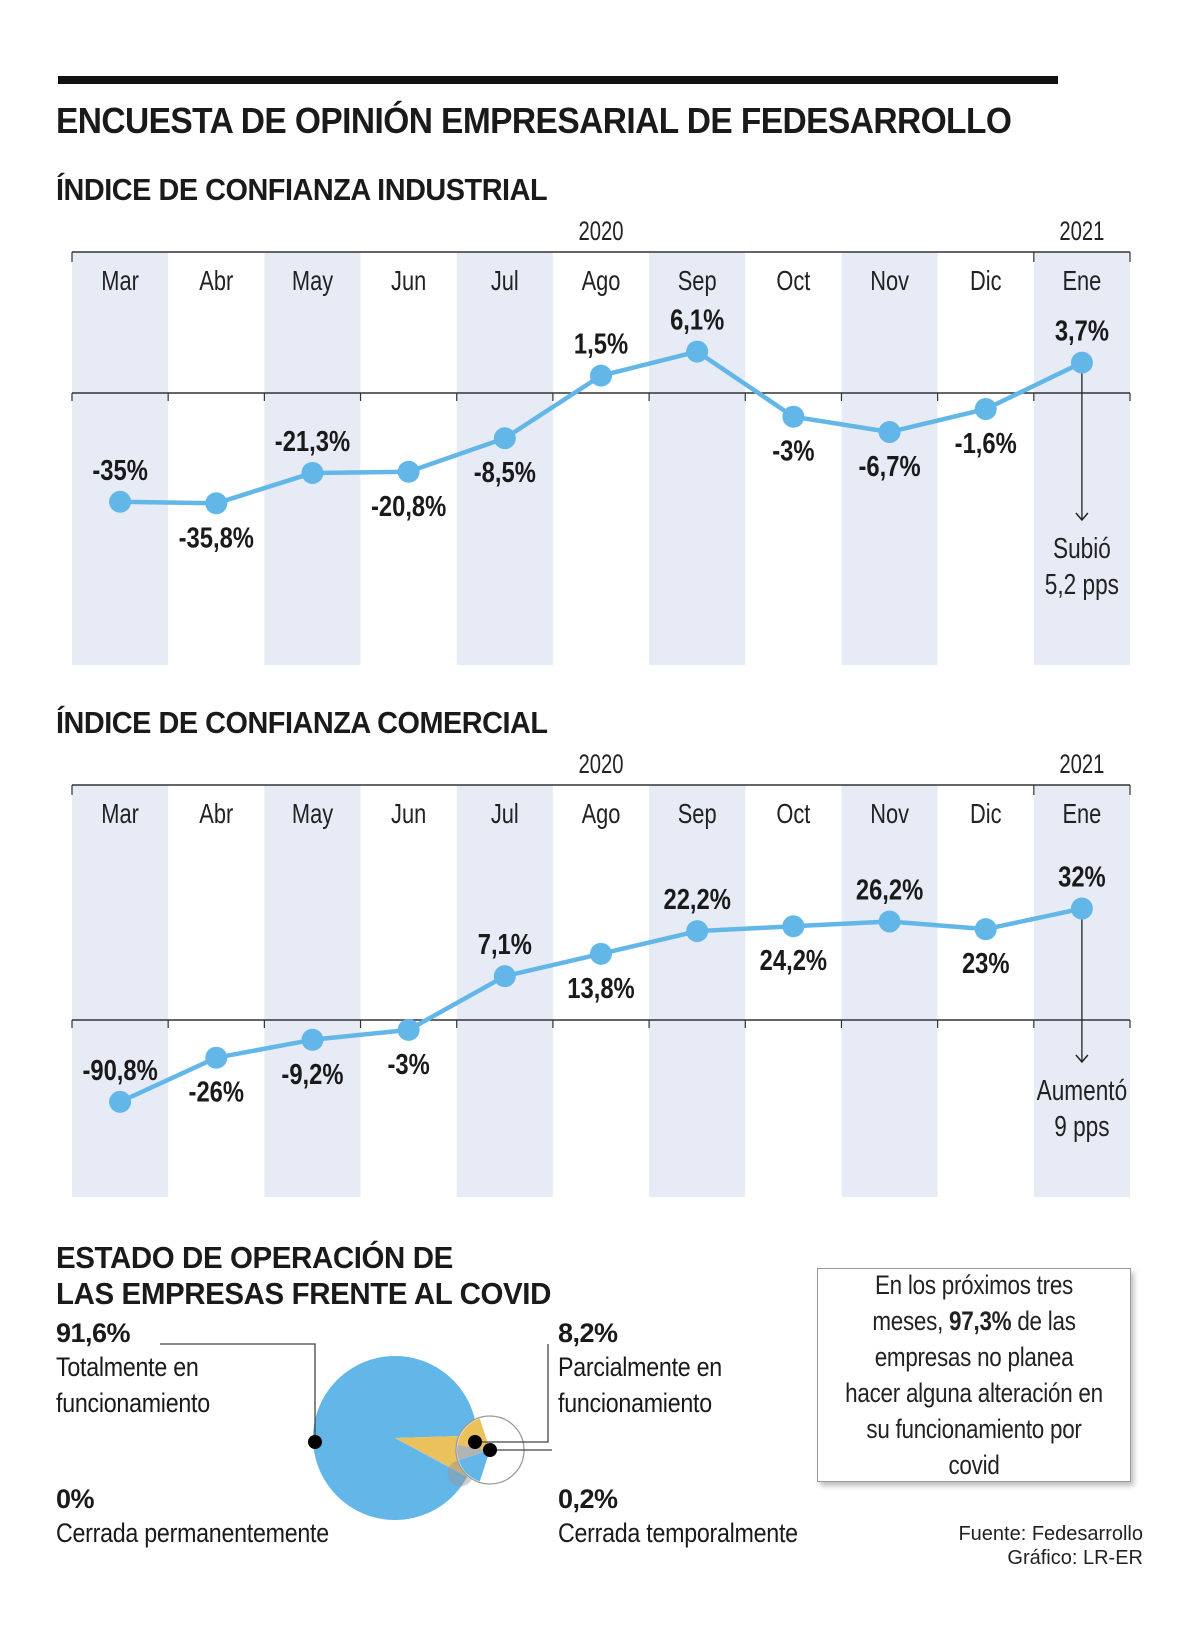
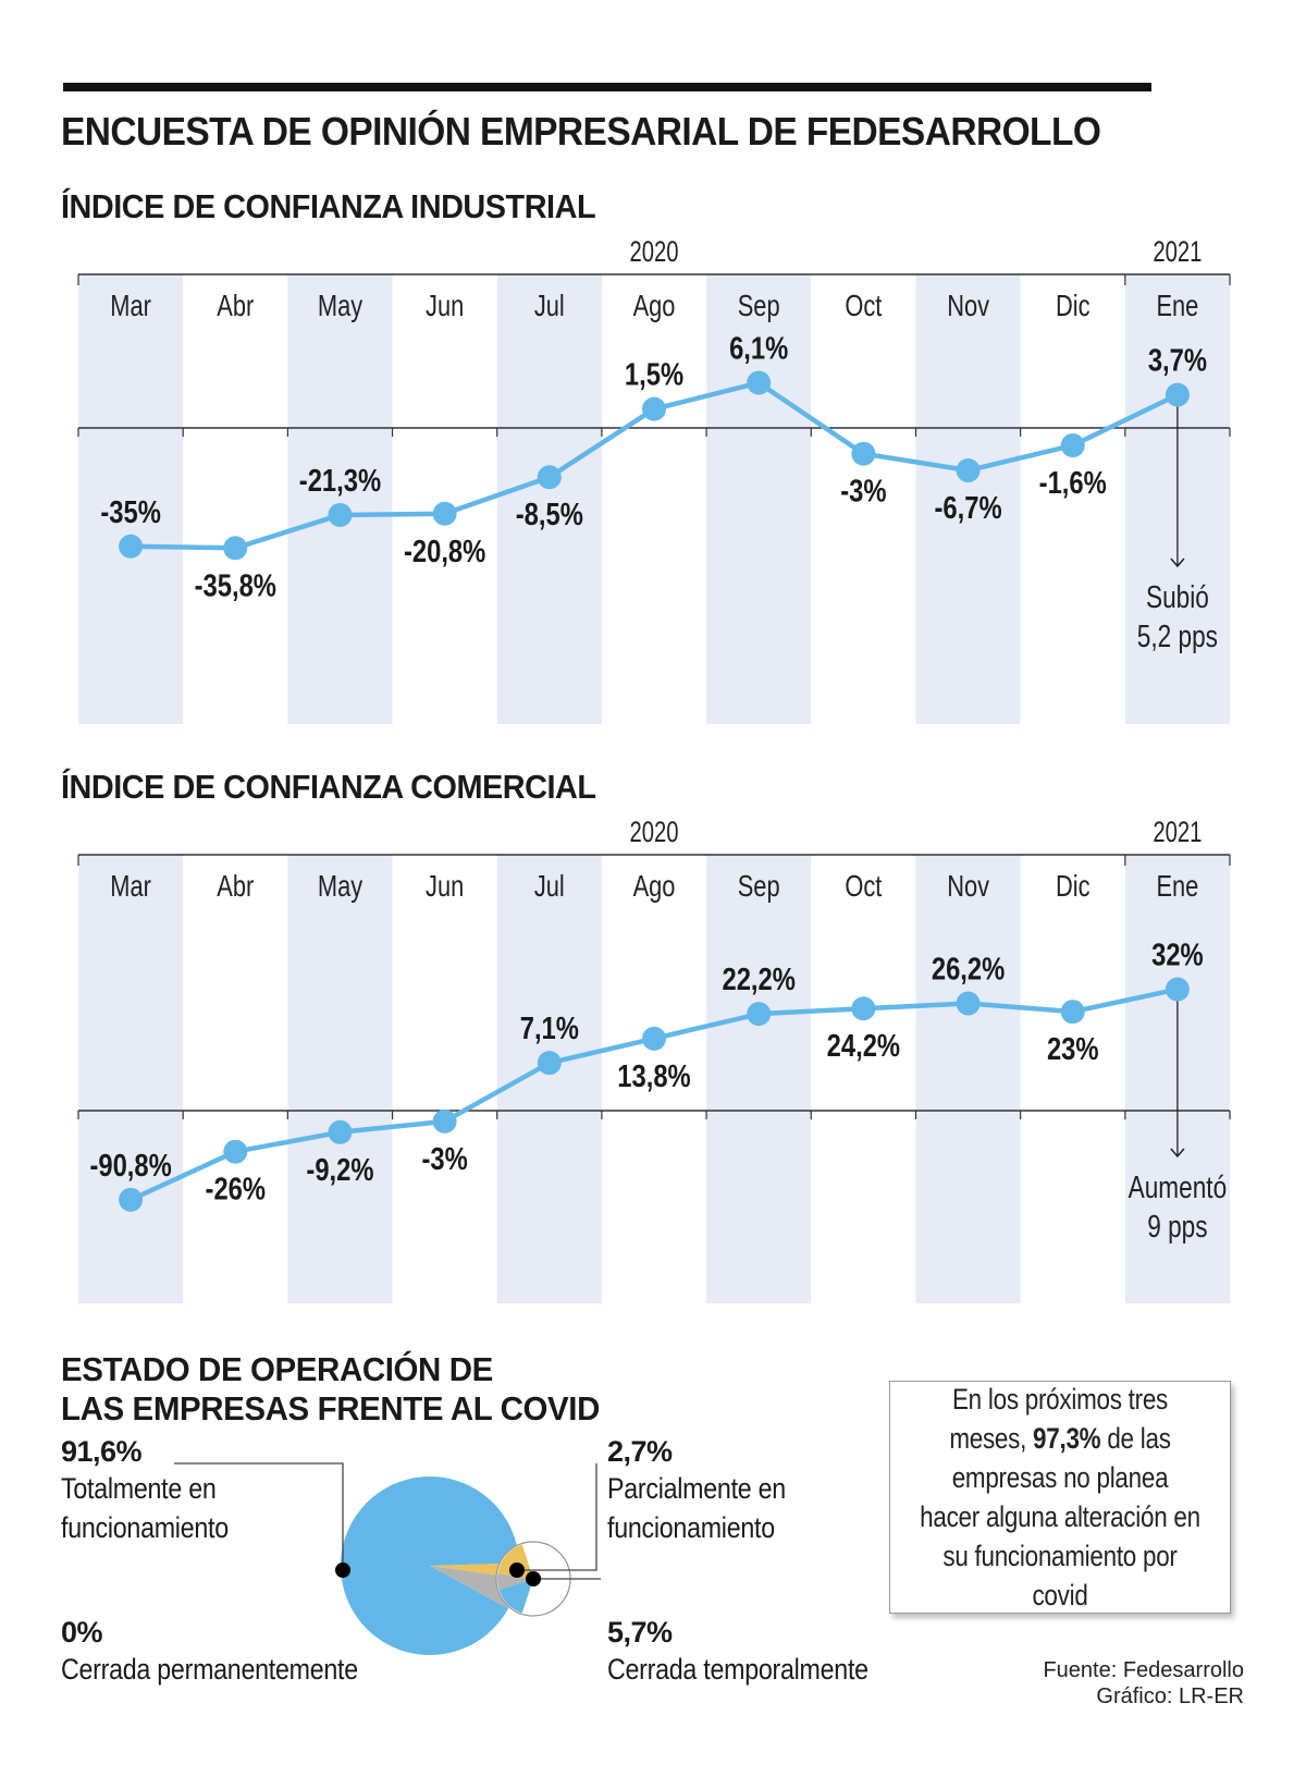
ESTADO DE OPERACIÓN DE LAS EMPRESAS FRENTE AL COVID/Parcialmente en funcionamiento: 8,2% -> 2,7%
ESTADO DE OPERACIÓN DE LAS EMPRESAS FRENTE AL COVID/Cerrada temporalmente: 0,2% -> 5,7%
